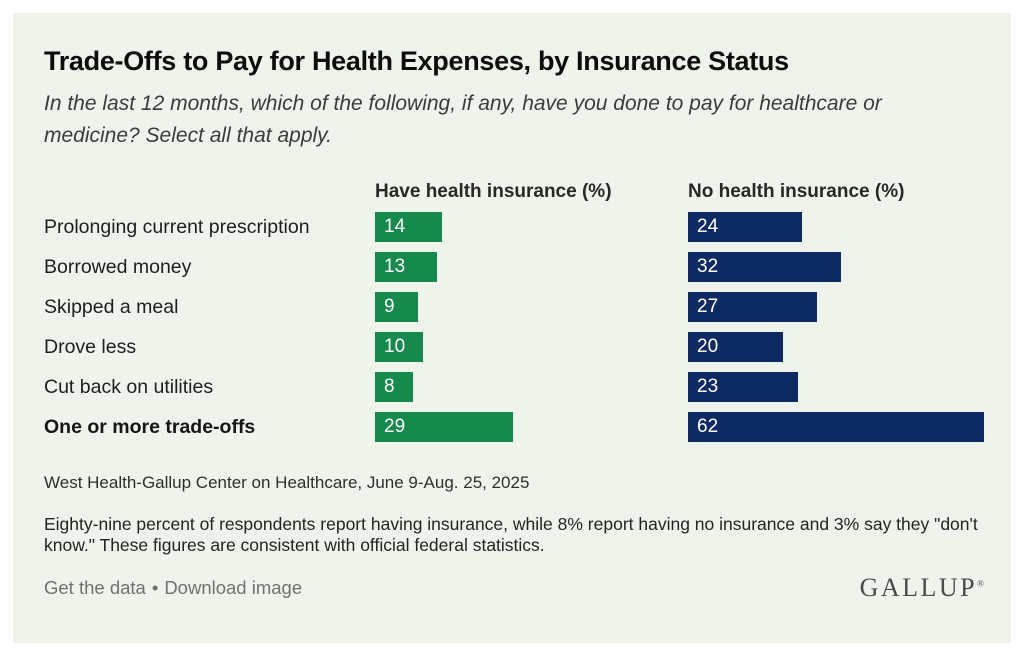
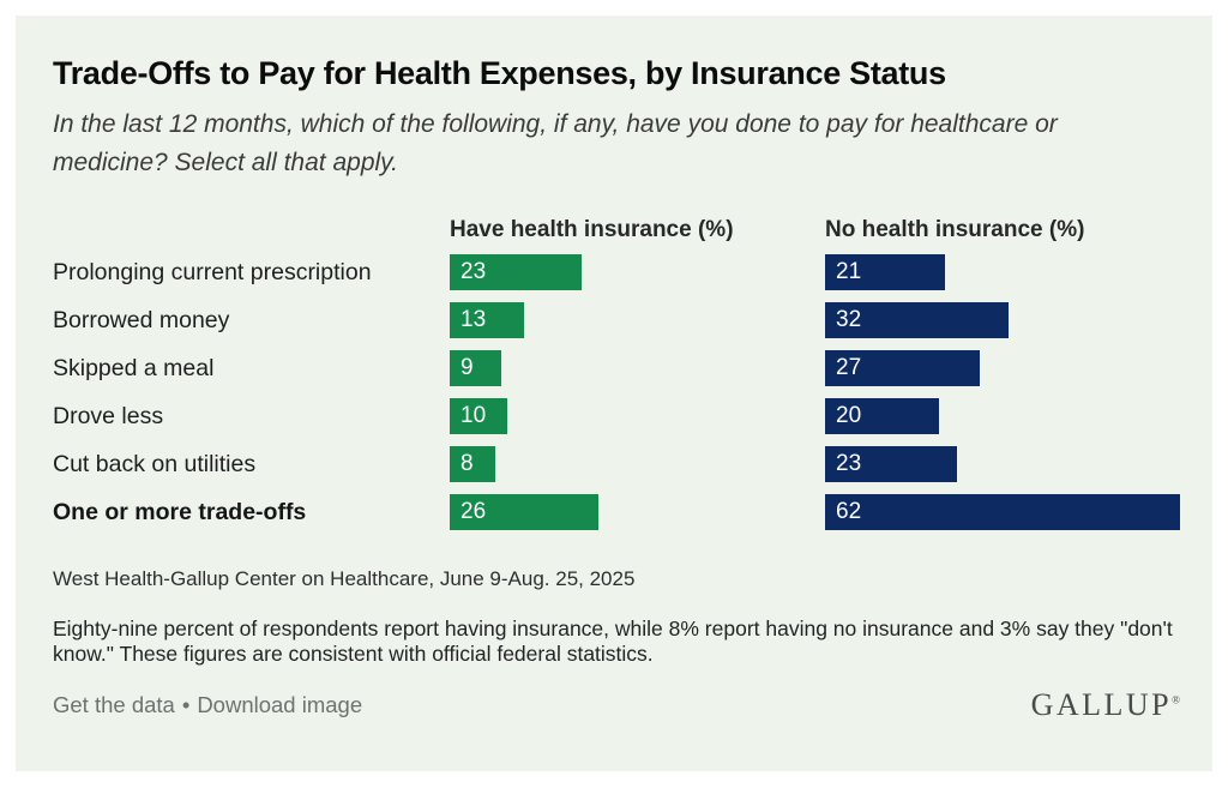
Have health insurance (%)/Prolonging current prescription: 14 -> 23
No health insurance (%)/Prolonging current prescription: 24 -> 21
Have health insurance (%)/One or more trade-offs: 29 -> 26
